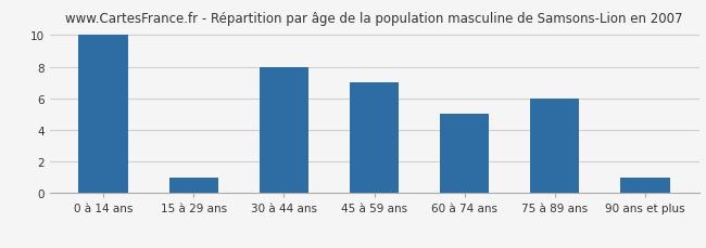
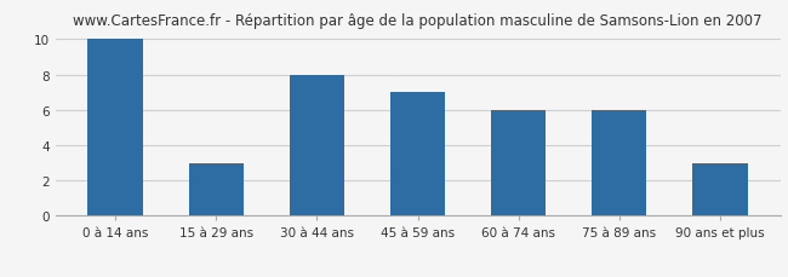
15 à 29 ans: 1 -> 3
60 à 74 ans: 5 -> 6
90 ans et plus: 1 -> 3
